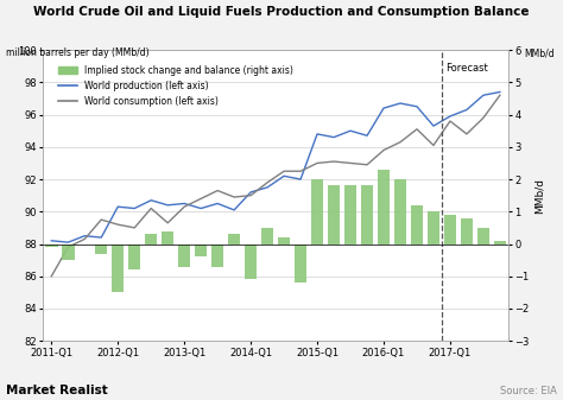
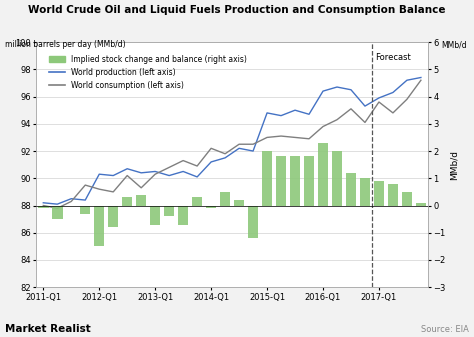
World consumption (left axis)/2011-Q1: 86.0 -> 88.0
World consumption (left axis)/2014-Q1: 91.0 -> 92.2
Implied stock change and balance (right axis)/2014-Q1: -1.1 -> -0.1
